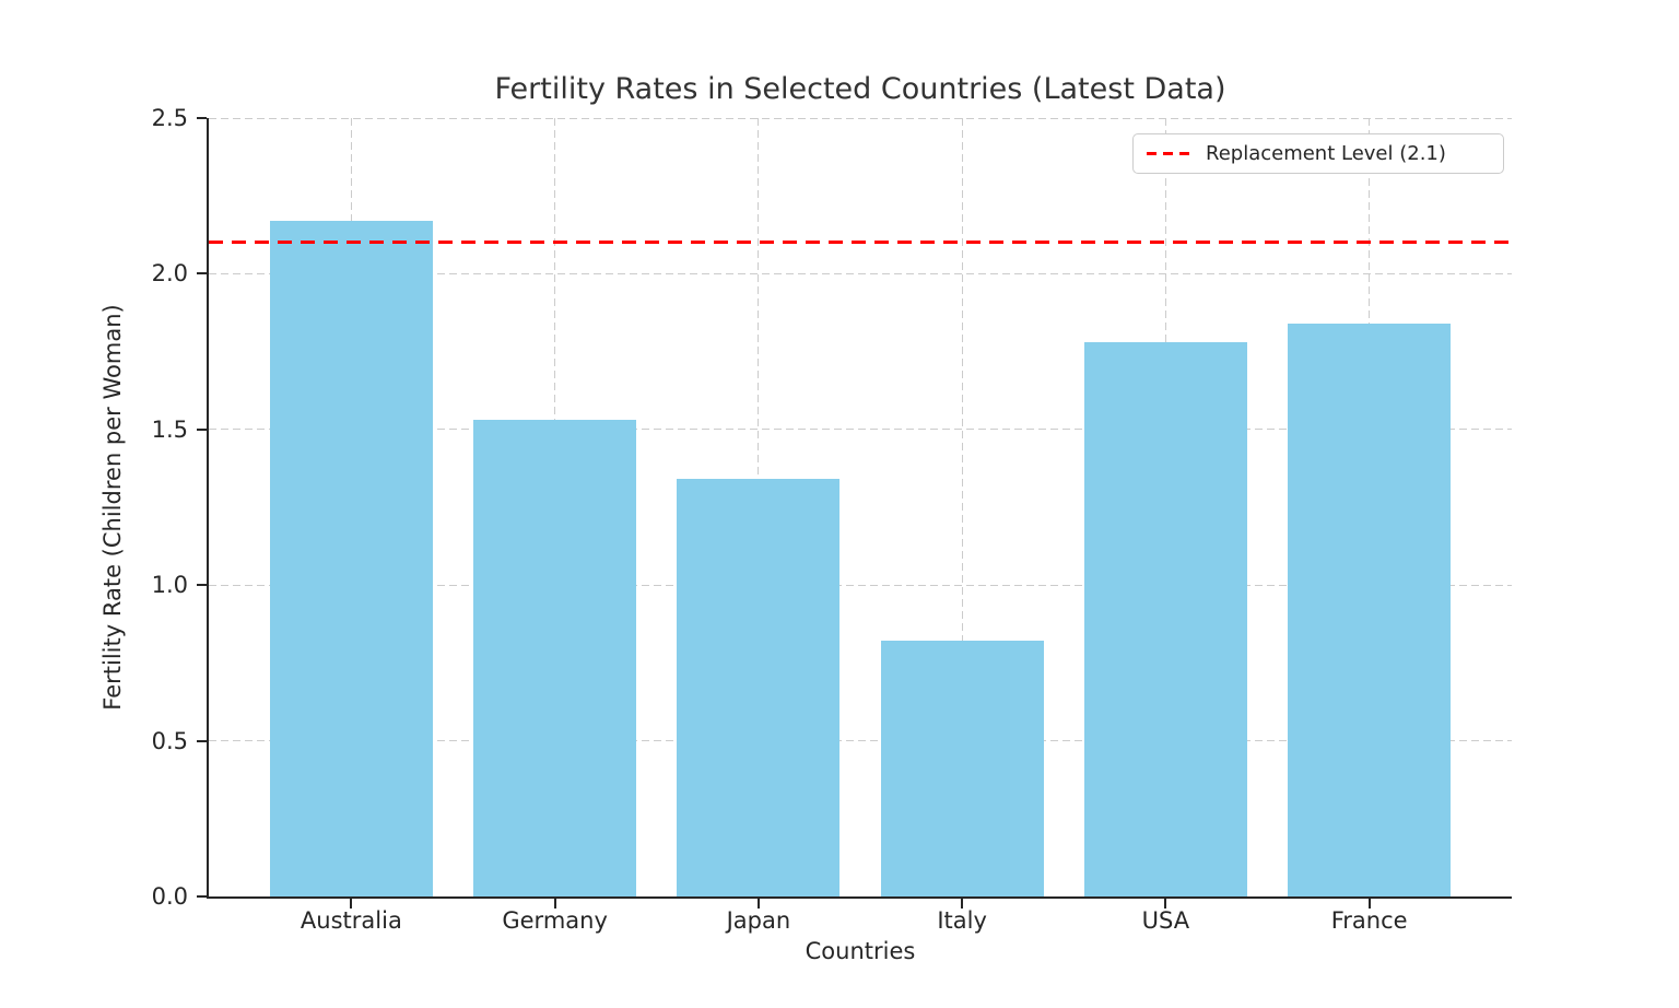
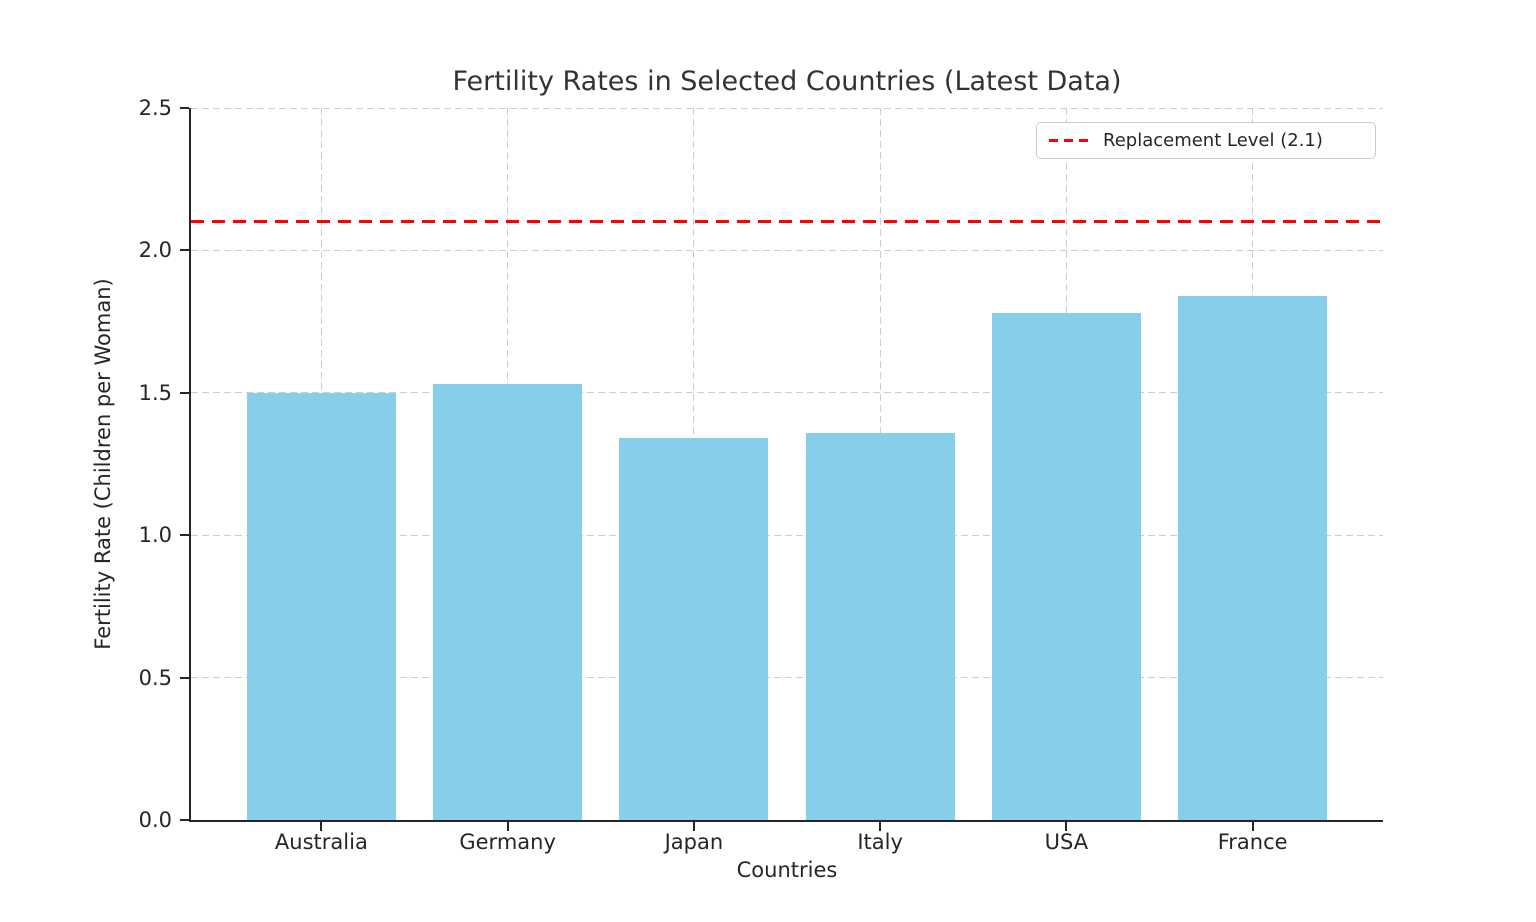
Australia: 2.17 -> 1.50
Italy: 0.82 -> 1.36
